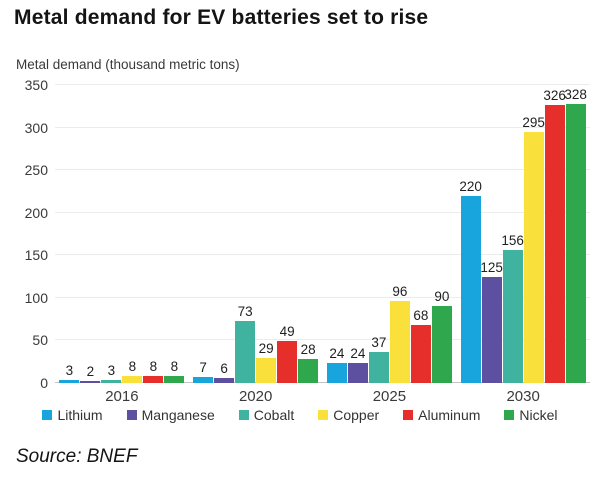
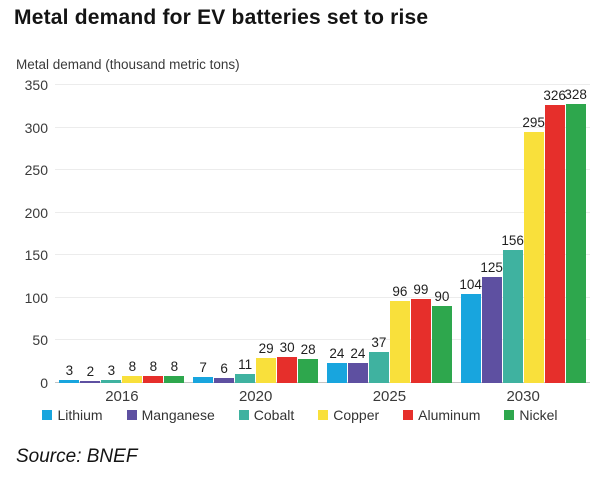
Cobalt/2020: 73 -> 11
Aluminum/2020: 49 -> 30
Aluminum/2025: 68 -> 99
Lithium/2030: 220 -> 104
